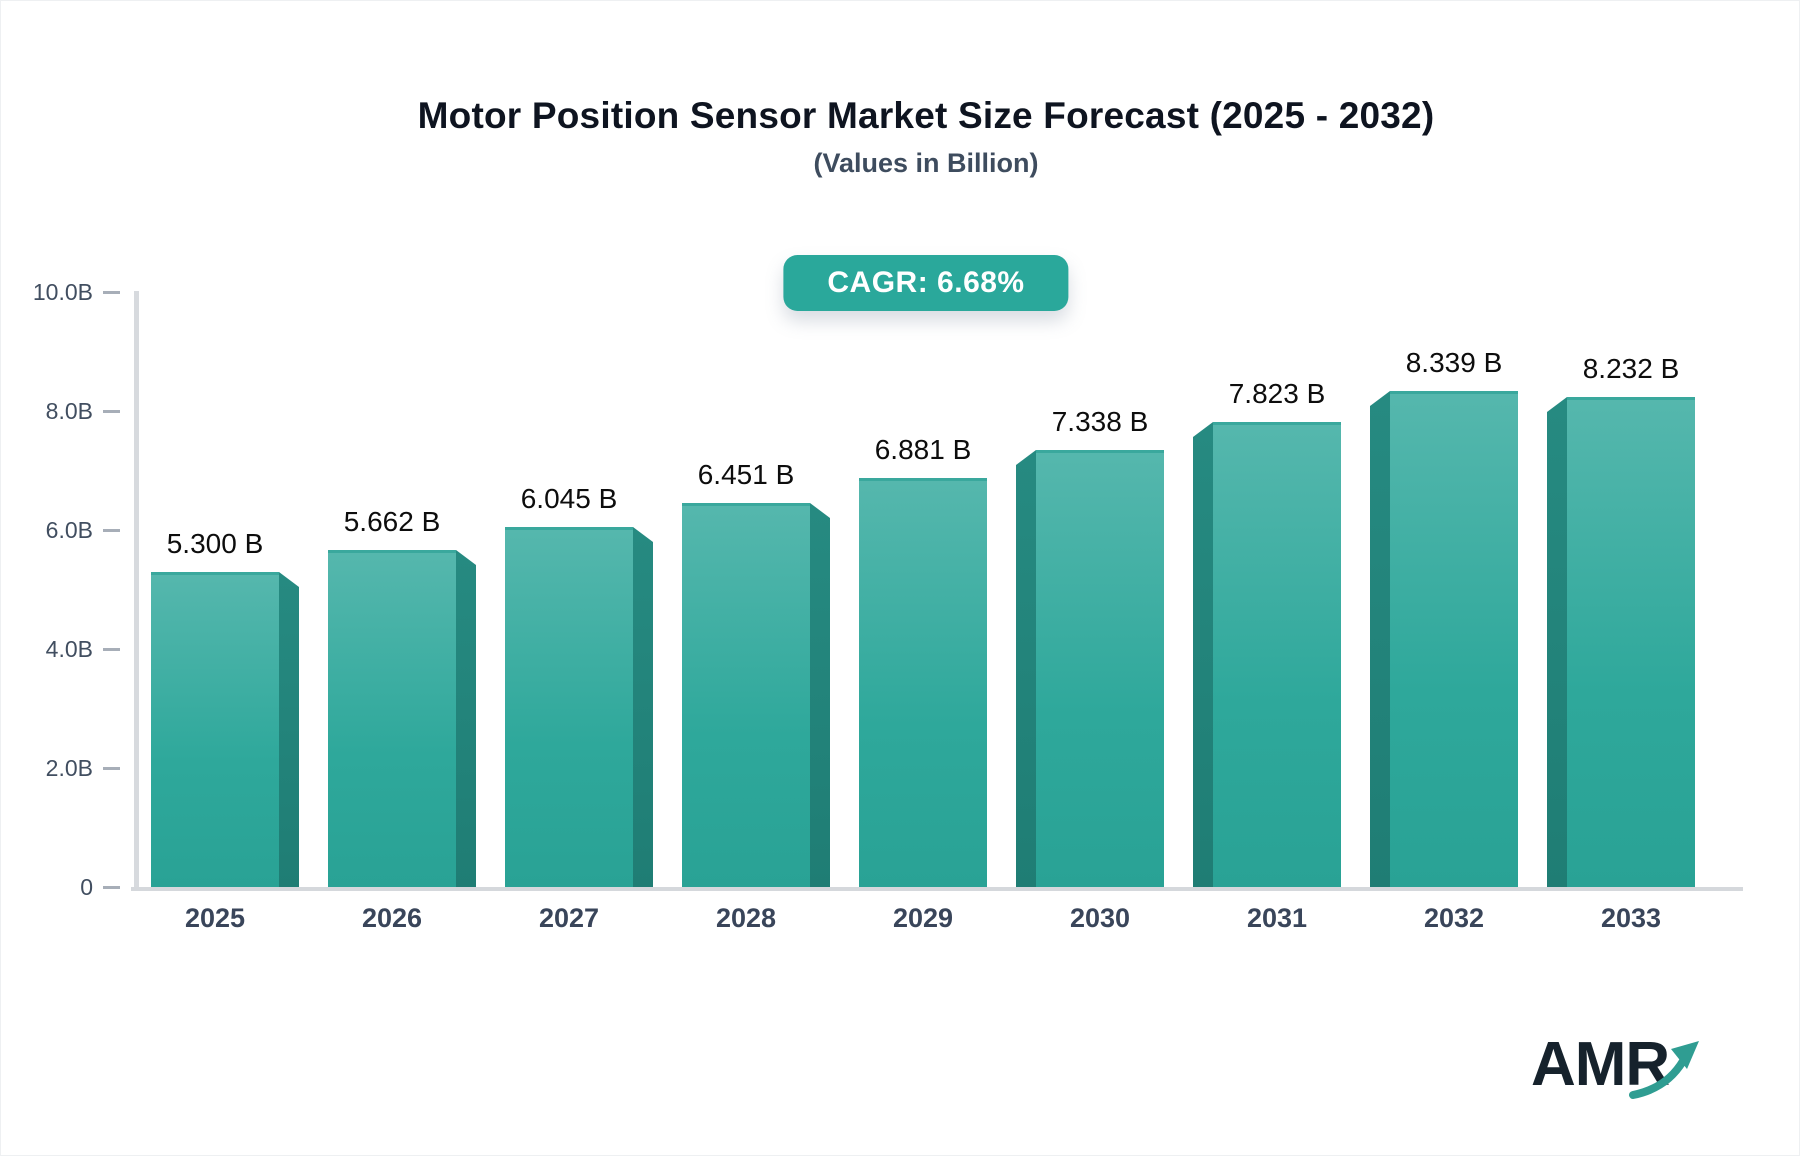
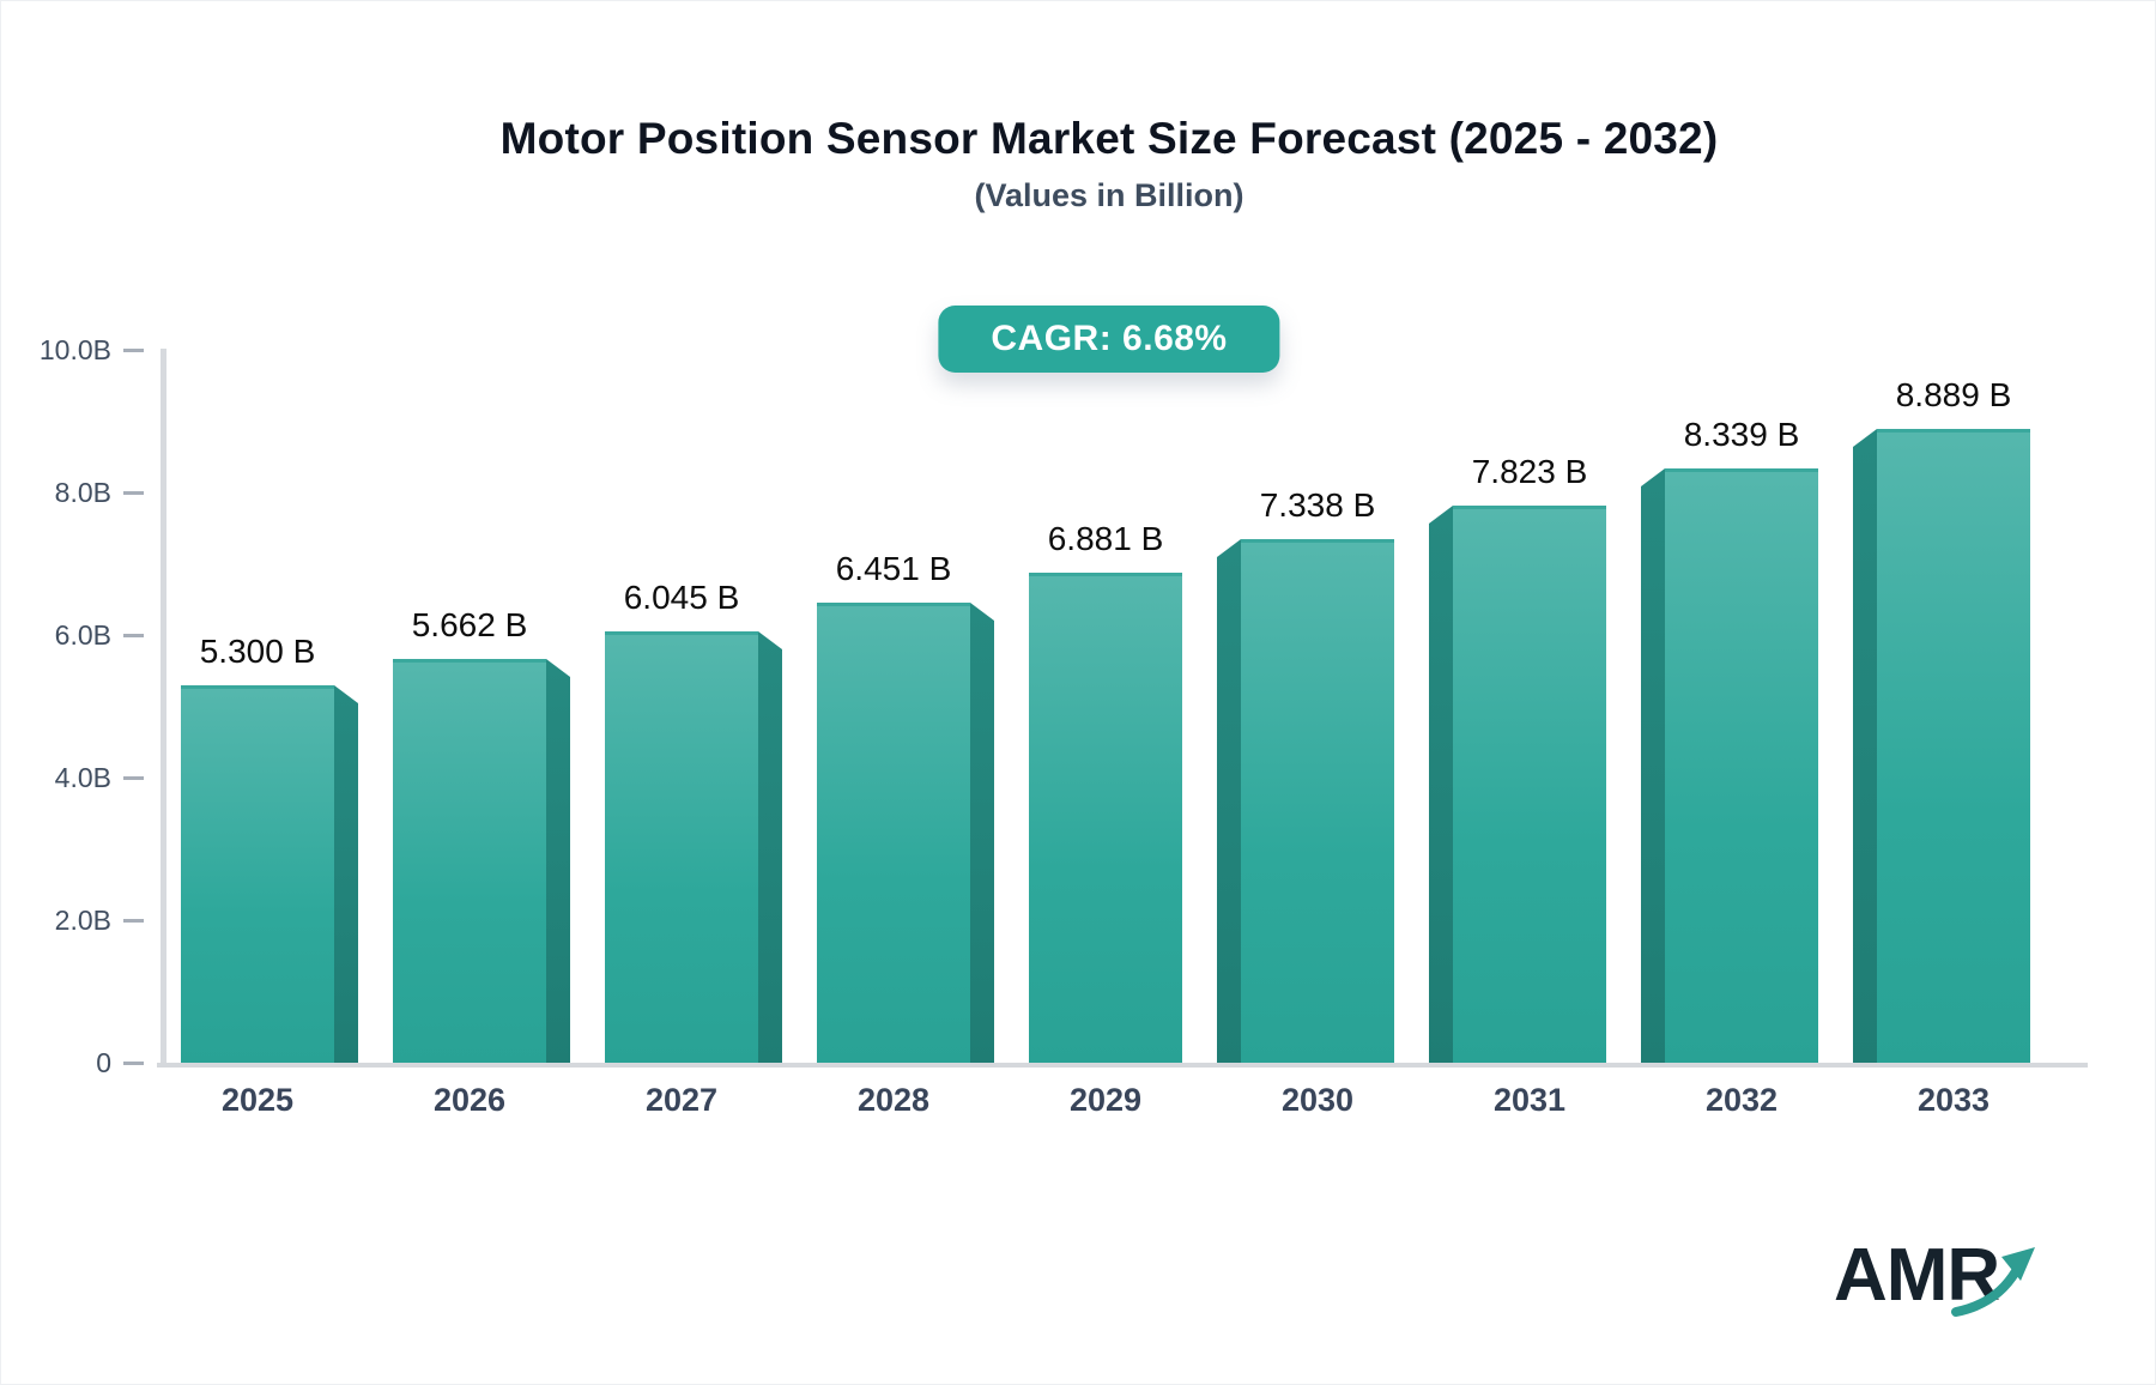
2033: 8.232 -> 8.889
